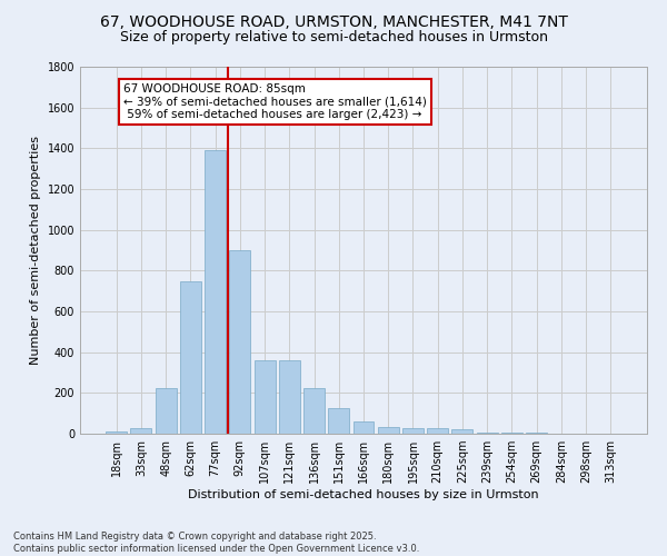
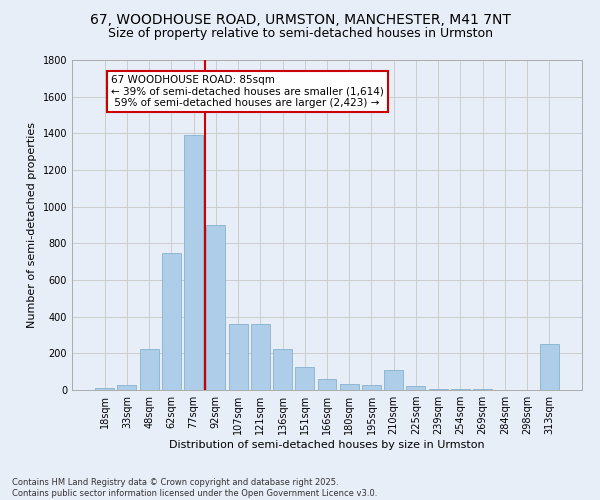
210sqm: 30 -> 110
313sqm: 0 -> 250
